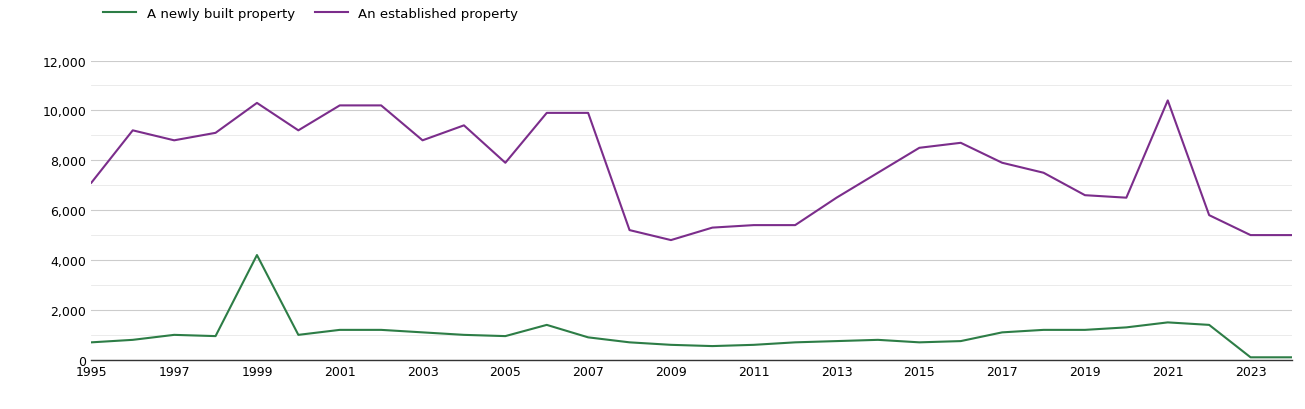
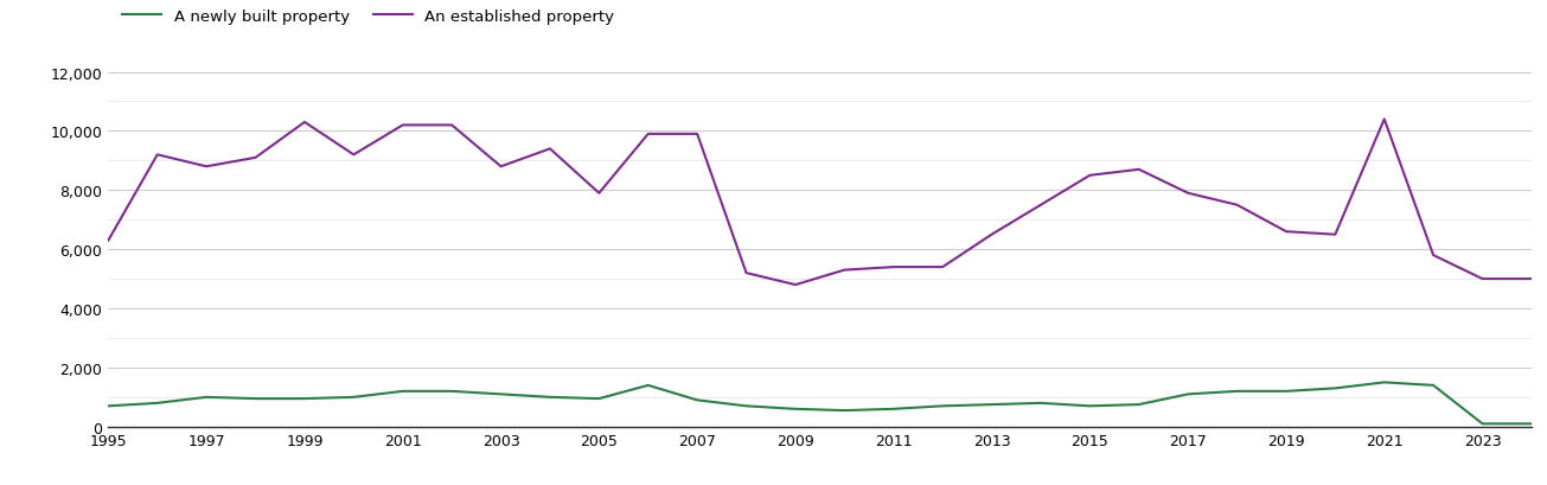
An established property/1995: 7,100 -> 6,300
A newly built property/1999: 4,200 -> 950
